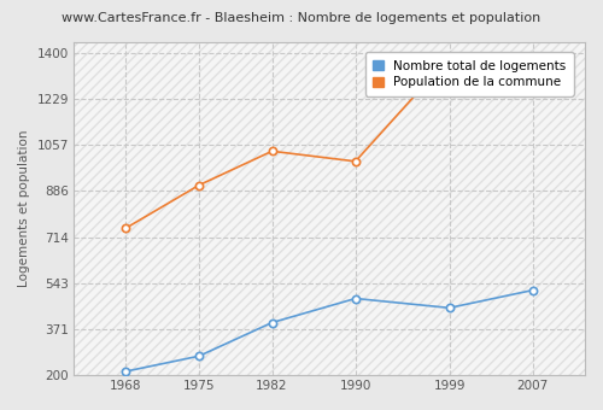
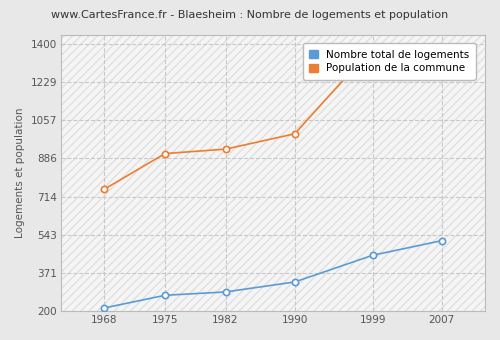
Nombre total de logements/1982: 395 -> 285
Population de la commune/1982: 1035 -> 928
Nombre total de logements/1990: 485 -> 330
